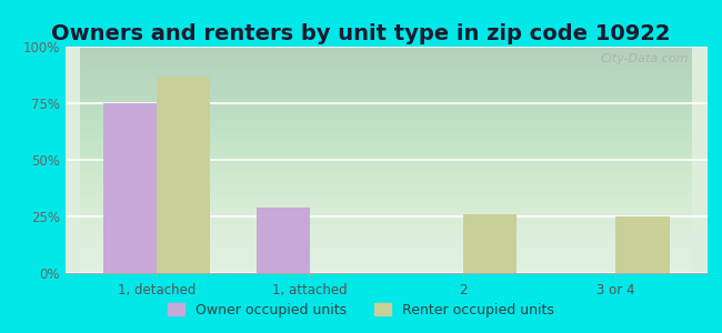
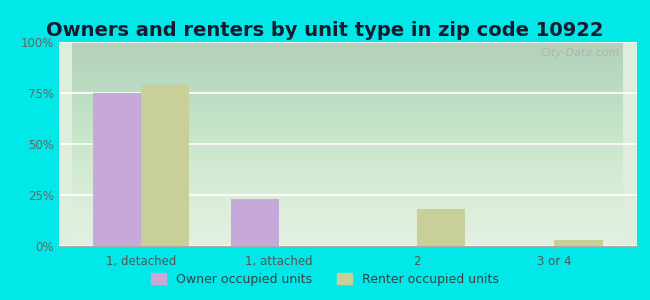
Renter occupied units/1, detached: 87% -> 79%
Owner occupied units/1, attached: 29% -> 23%
Renter occupied units/2: 26% -> 18%
Renter occupied units/3 or 4: 25% -> 3%
